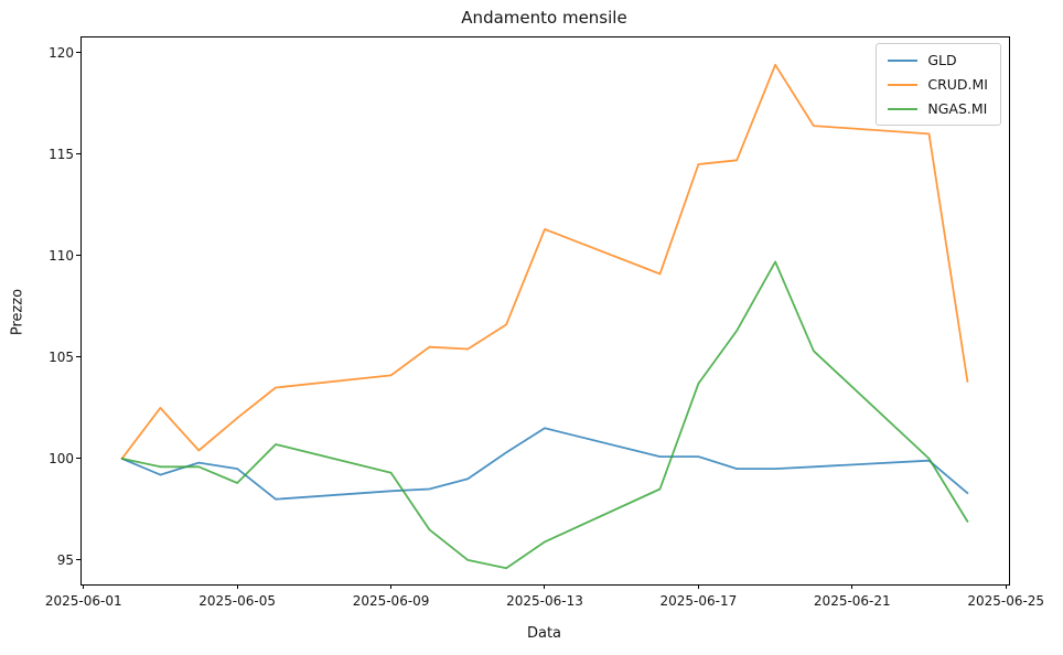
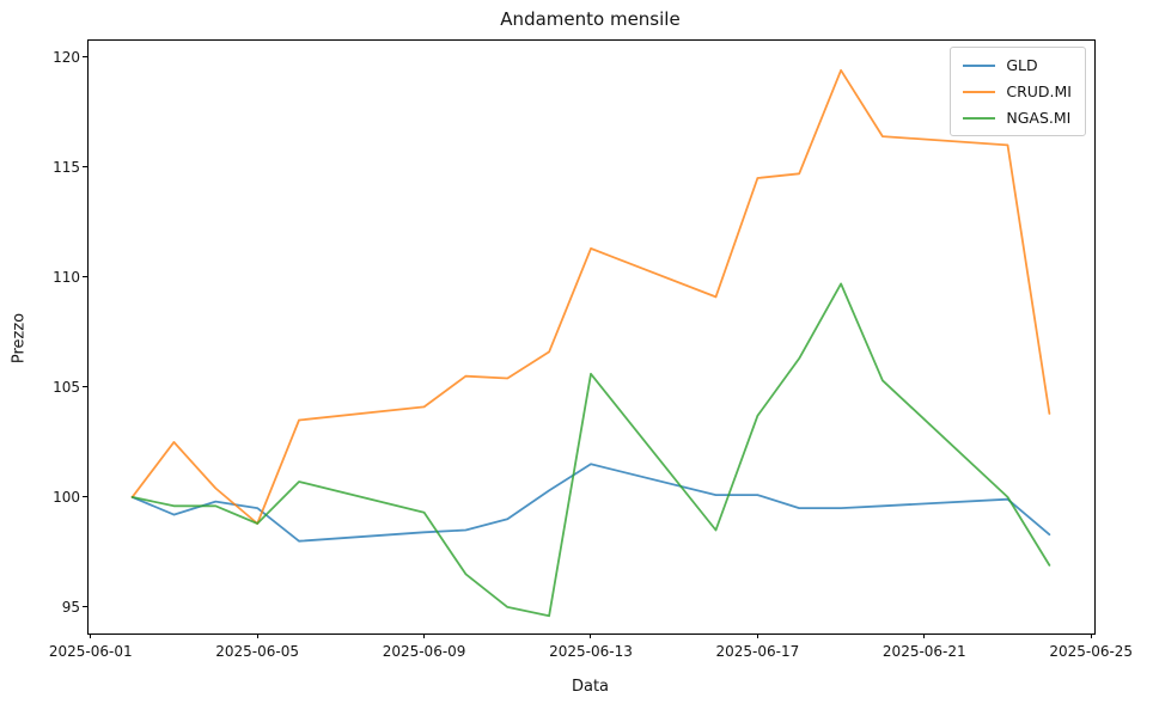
CRUD.MI/2025-06-05: 102.0 -> 98.8
NGAS.MI/2025-06-13: 95.9 -> 105.6
